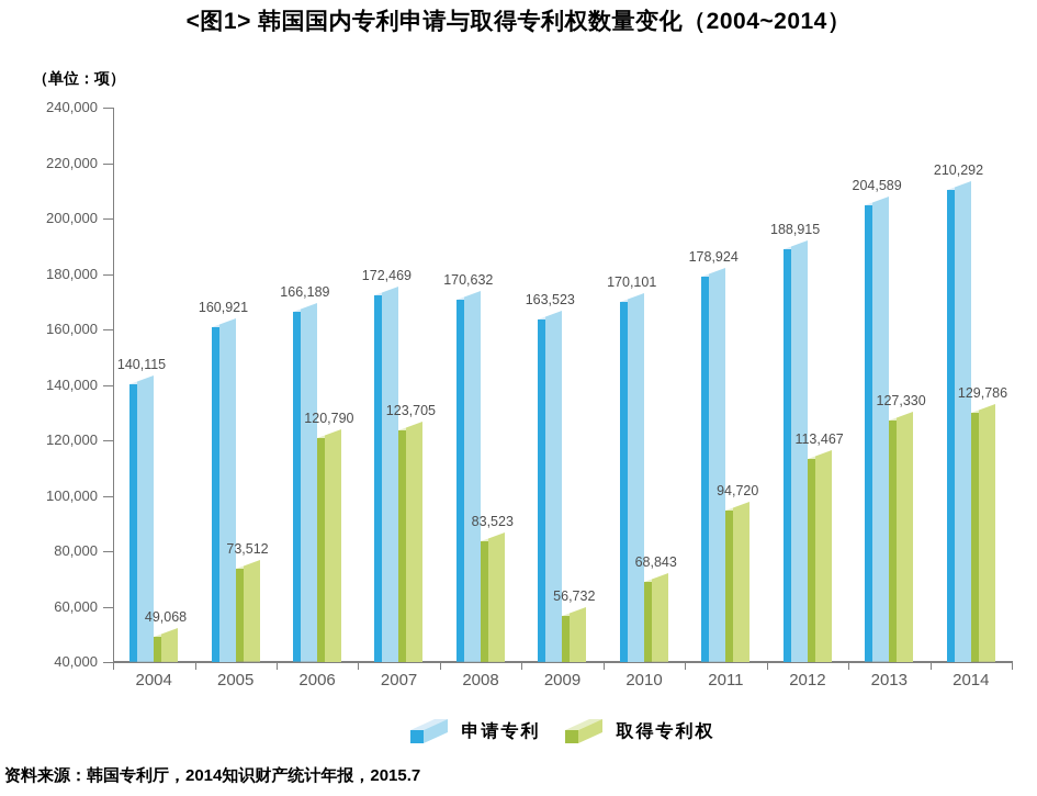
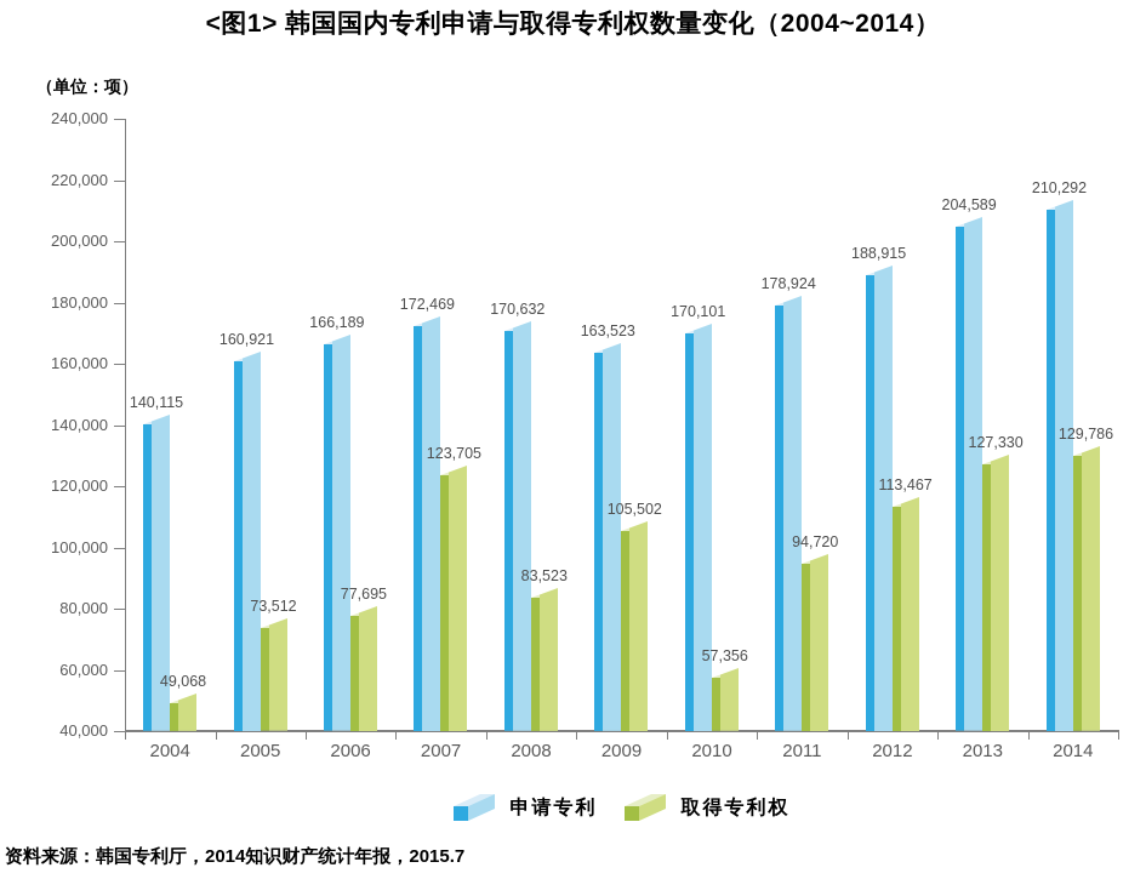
取得专利权/2006: 120,790 -> 77,695
取得专利权/2009: 56,732 -> 105,502
取得专利权/2010: 68,843 -> 57,356
